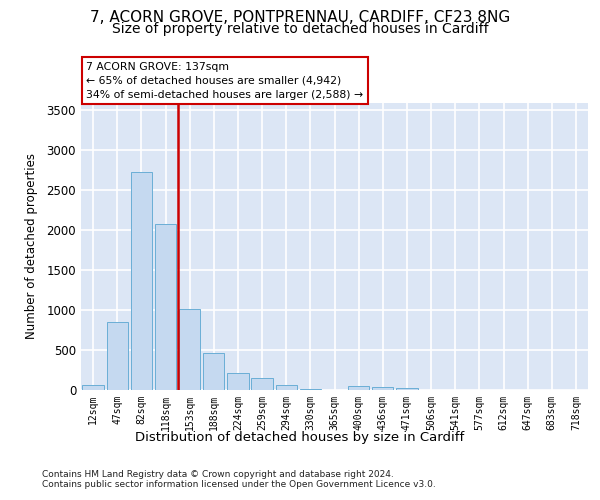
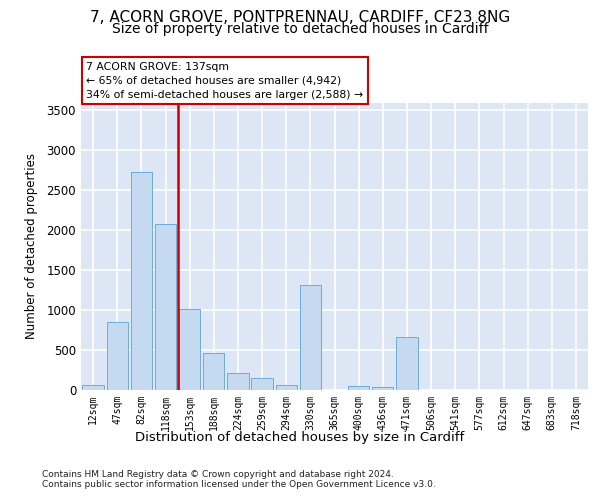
330sqm: 10 -> 1320
471sqm: 20 -> 660
